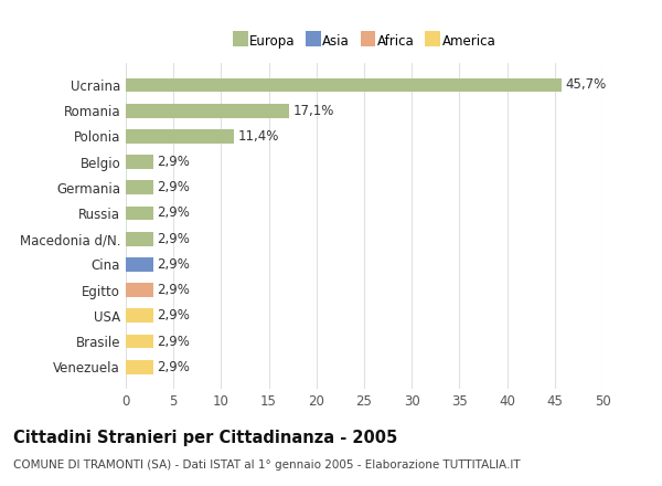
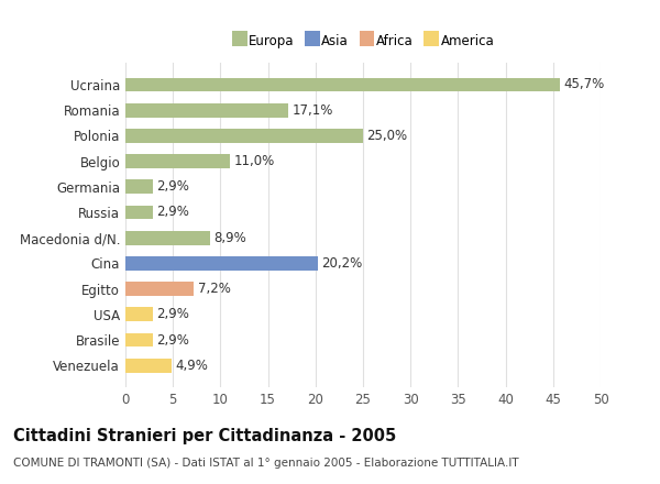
Polonia: 11,4% -> 25,0%
Belgio: 2,9% -> 11,0%
Macedonia d/N.: 2,9% -> 8,9%
Cina: 2,9% -> 20,2%
Egitto: 2,9% -> 7,2%
Venezuela: 2,9% -> 4,9%
